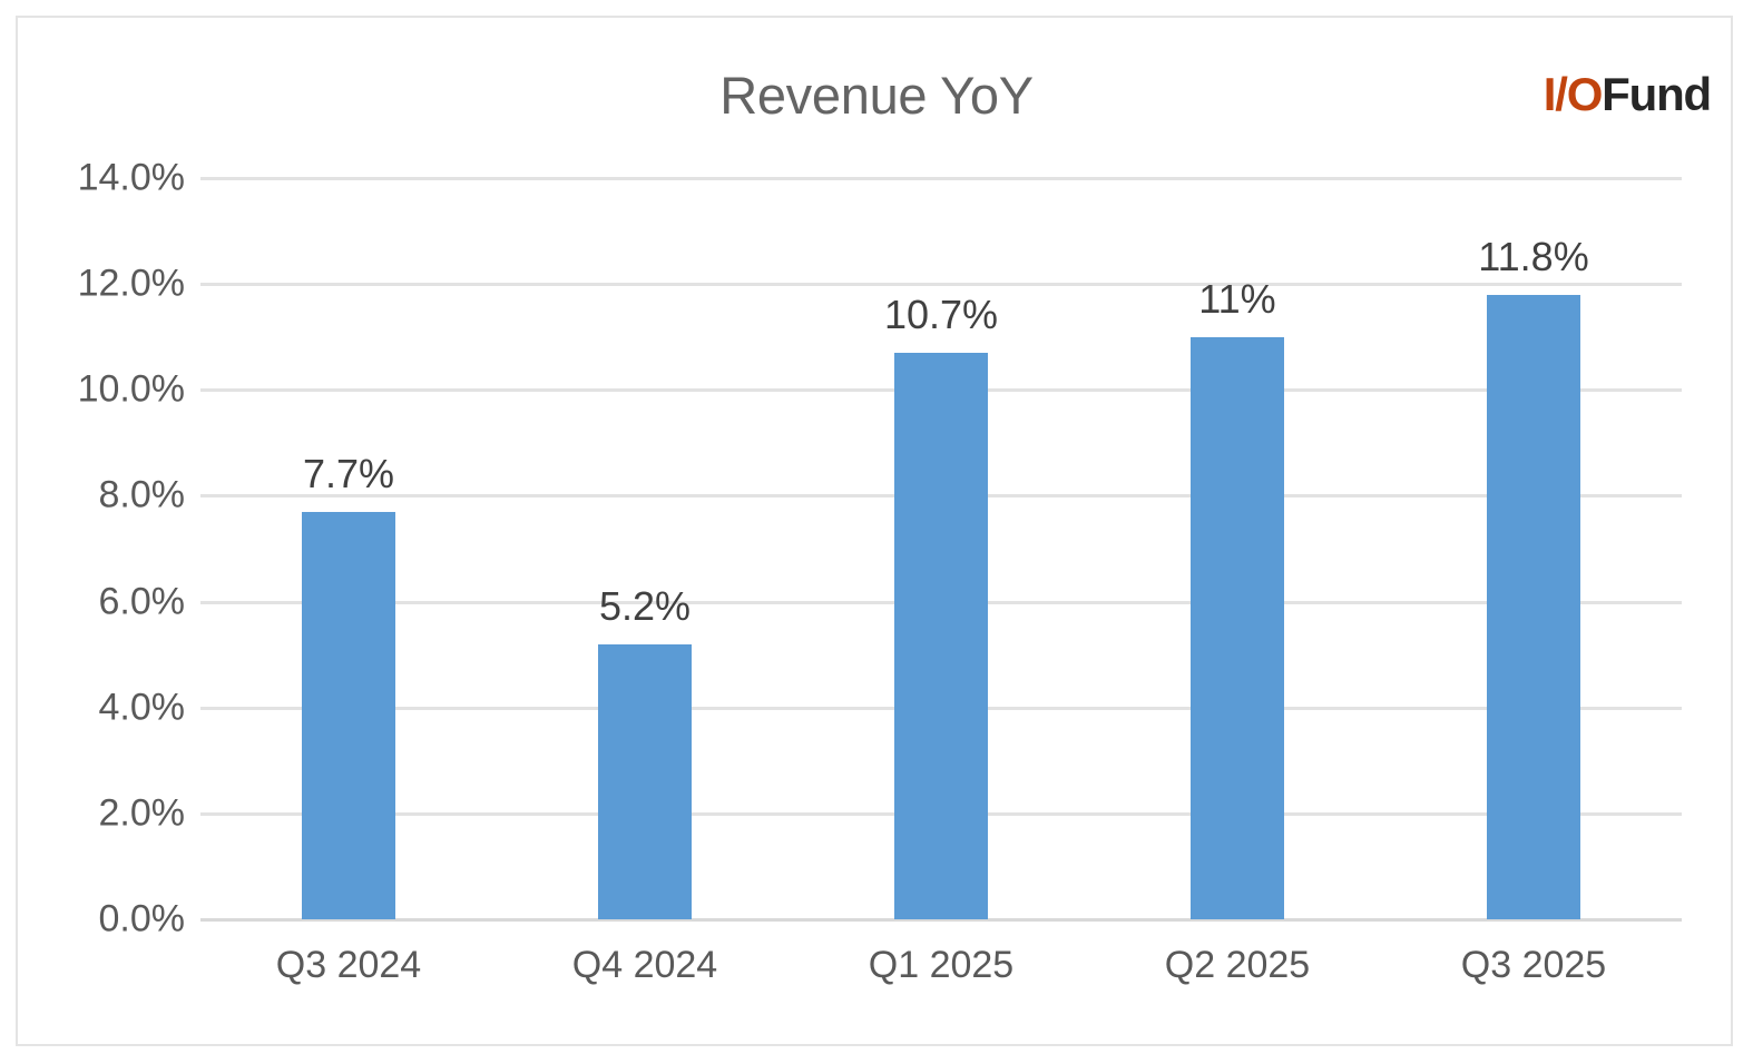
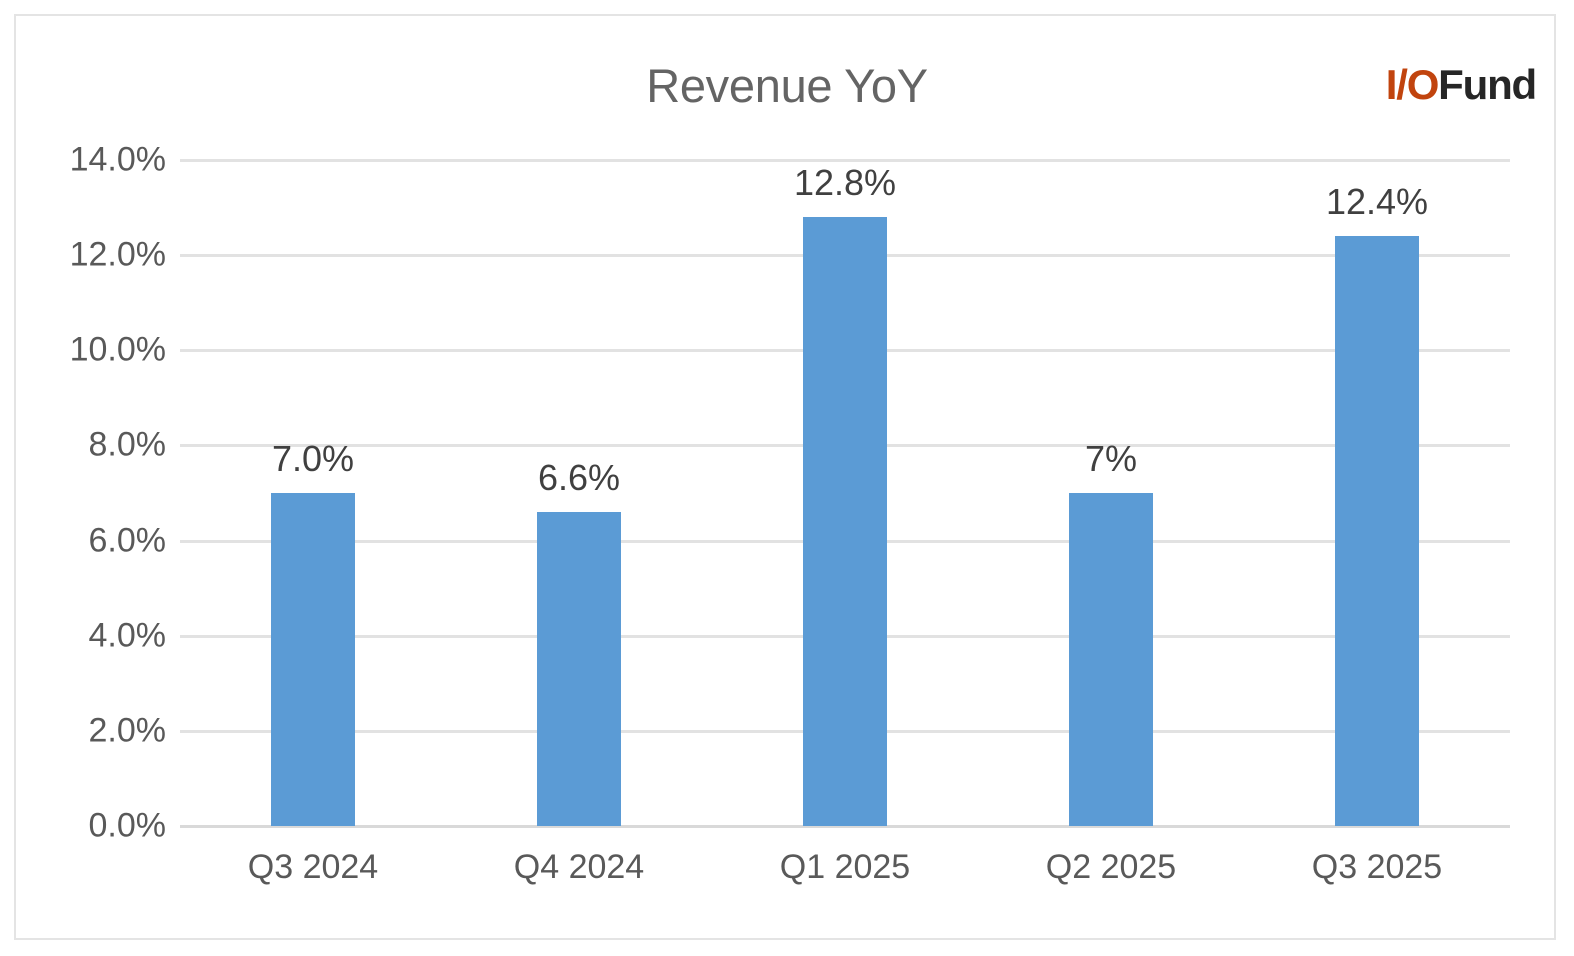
Q3 2024: 7.7% -> 7.0%
Q4 2024: 5.2% -> 6.6%
Q1 2025: 10.7% -> 12.8%
Q2 2025: 11% -> 7%
Q3 2025: 11.8% -> 12.4%
